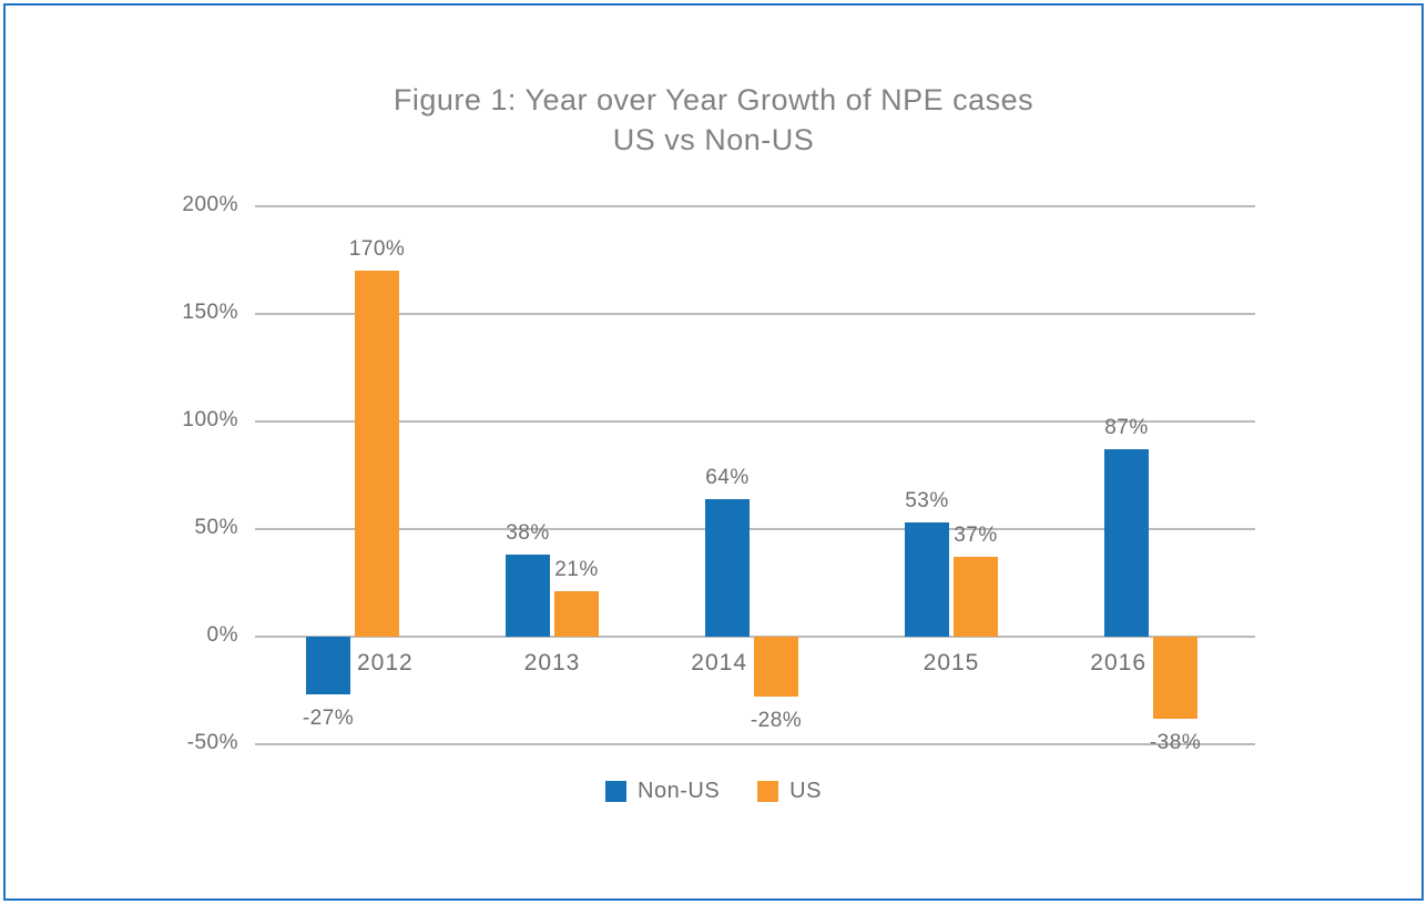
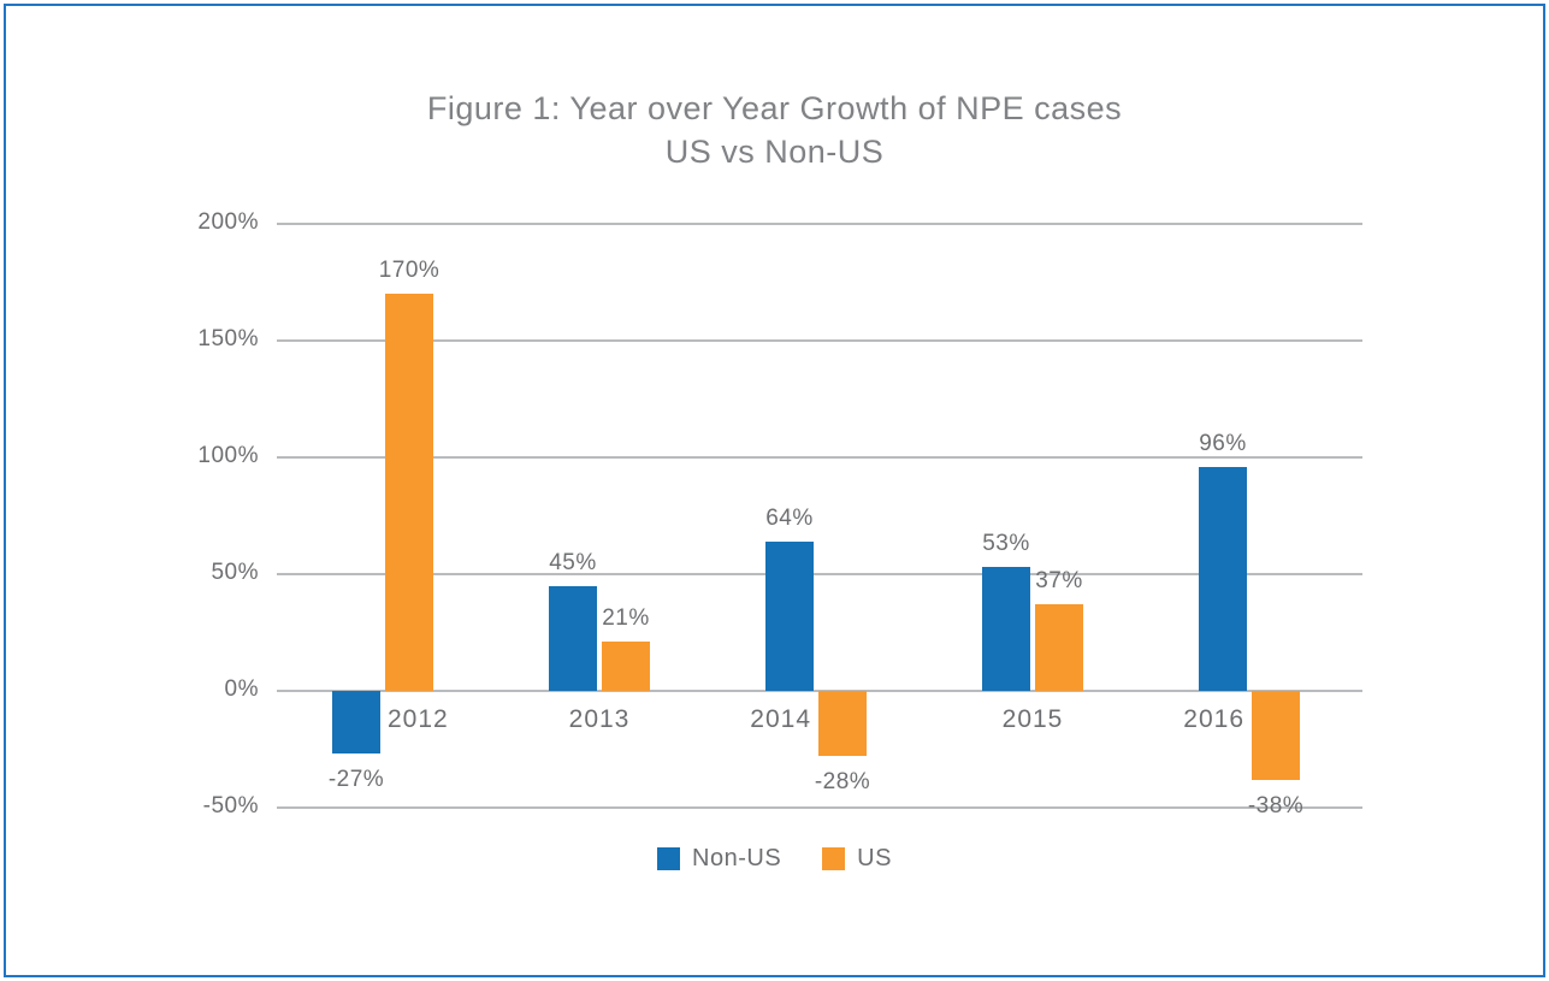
Non-US/2013: 38% -> 45%
Non-US/2016: 87% -> 96%
